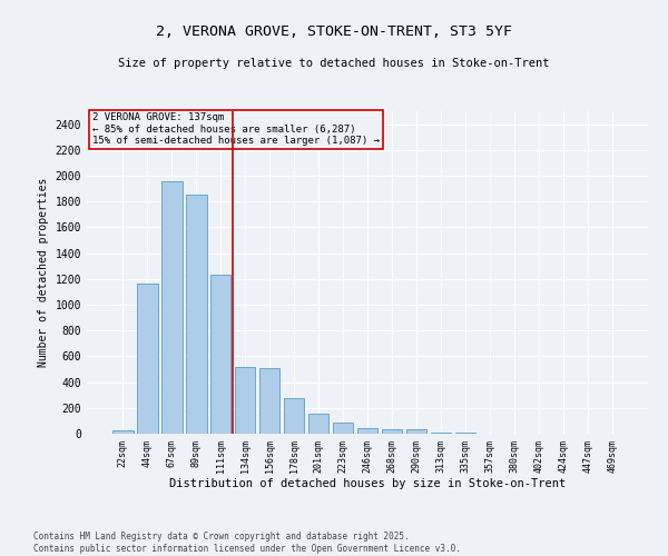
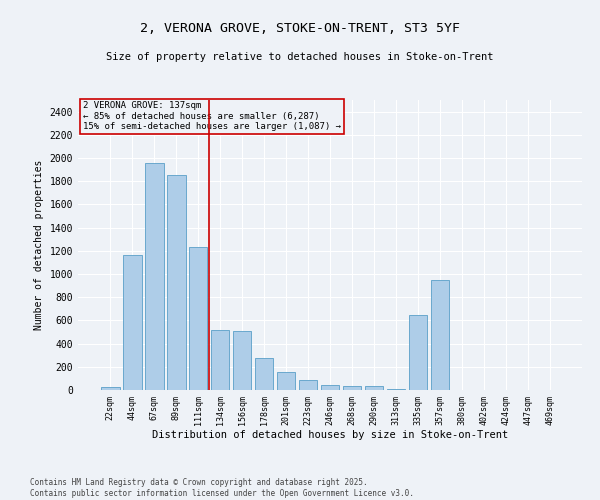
335sqm: 0 -> 650
357sqm: 0 -> 950
